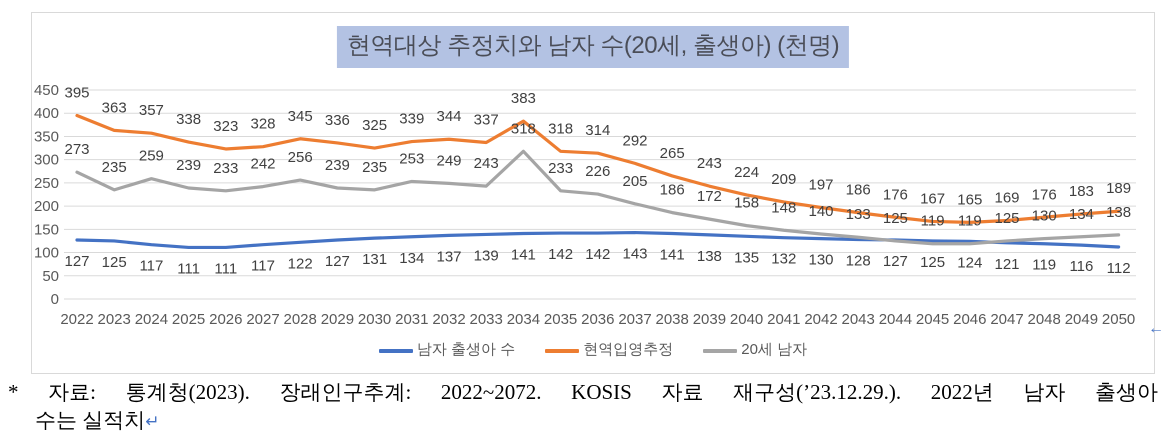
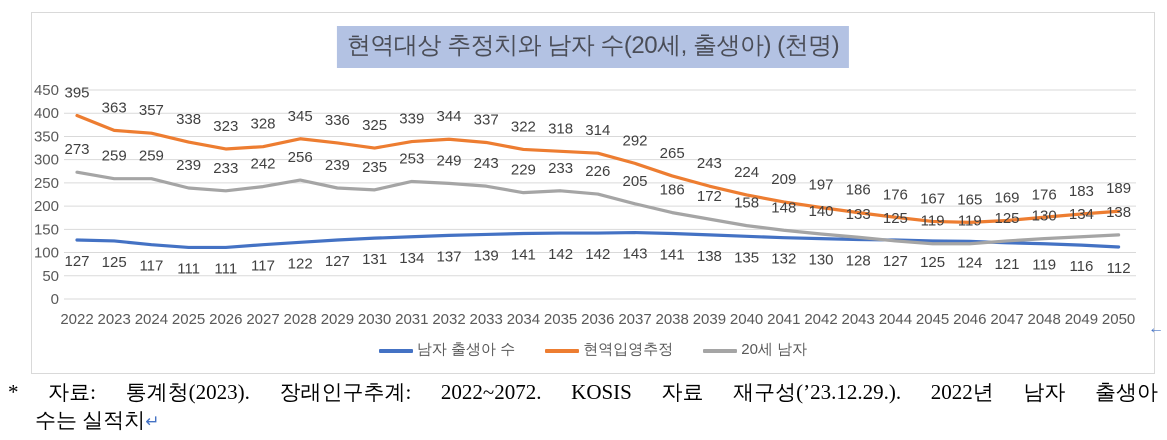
20세 남자/2023: 235 -> 259
현역입영추정/2034: 383 -> 322
20세 남자/2034: 318 -> 229
